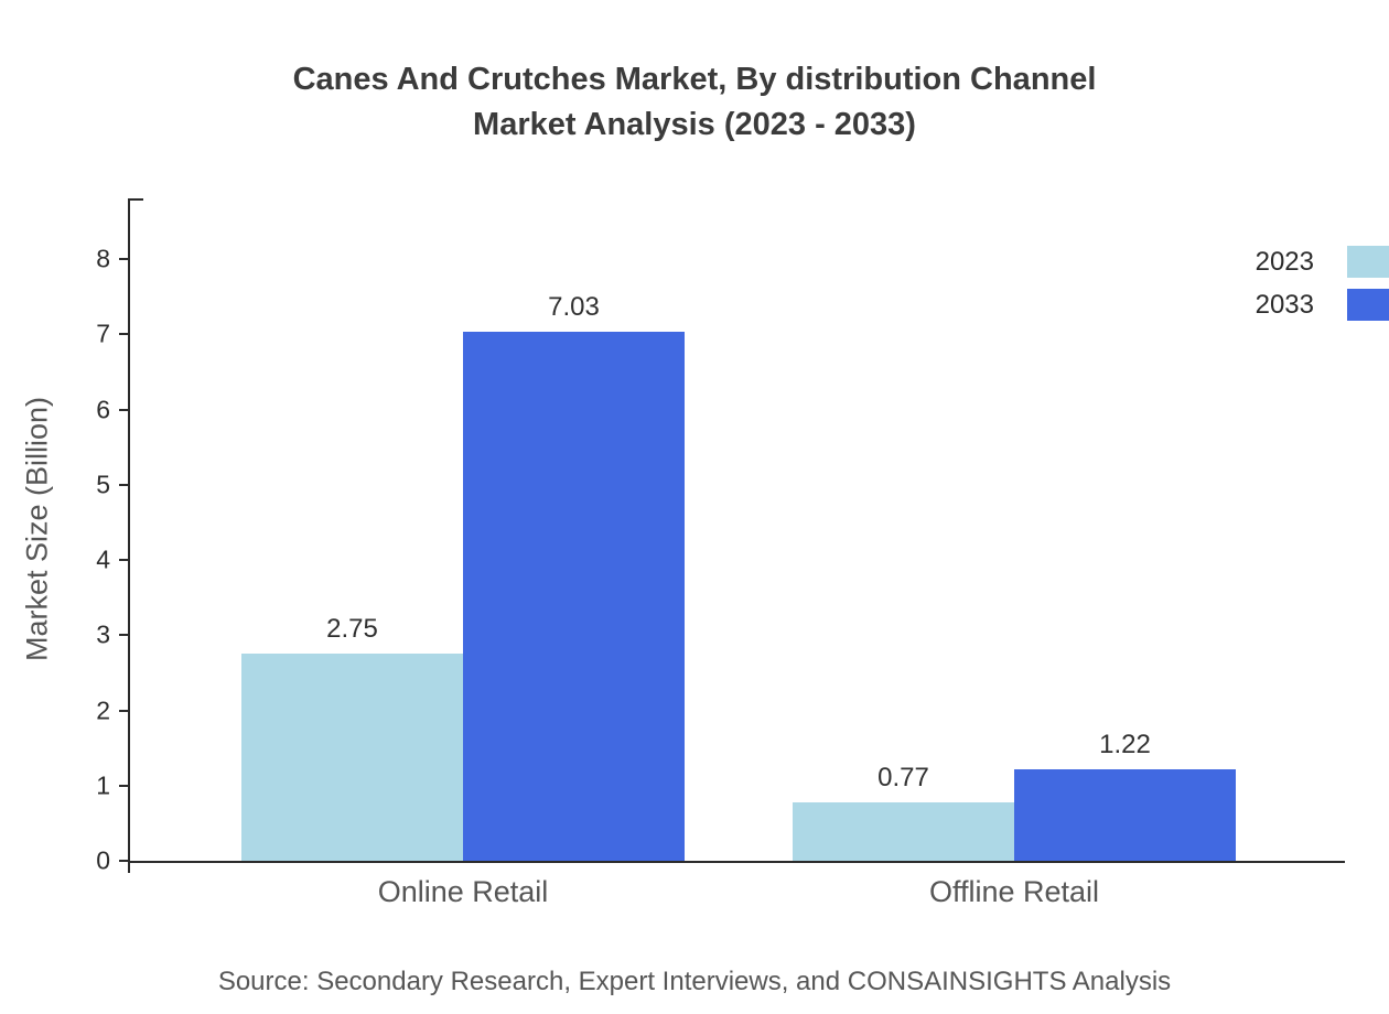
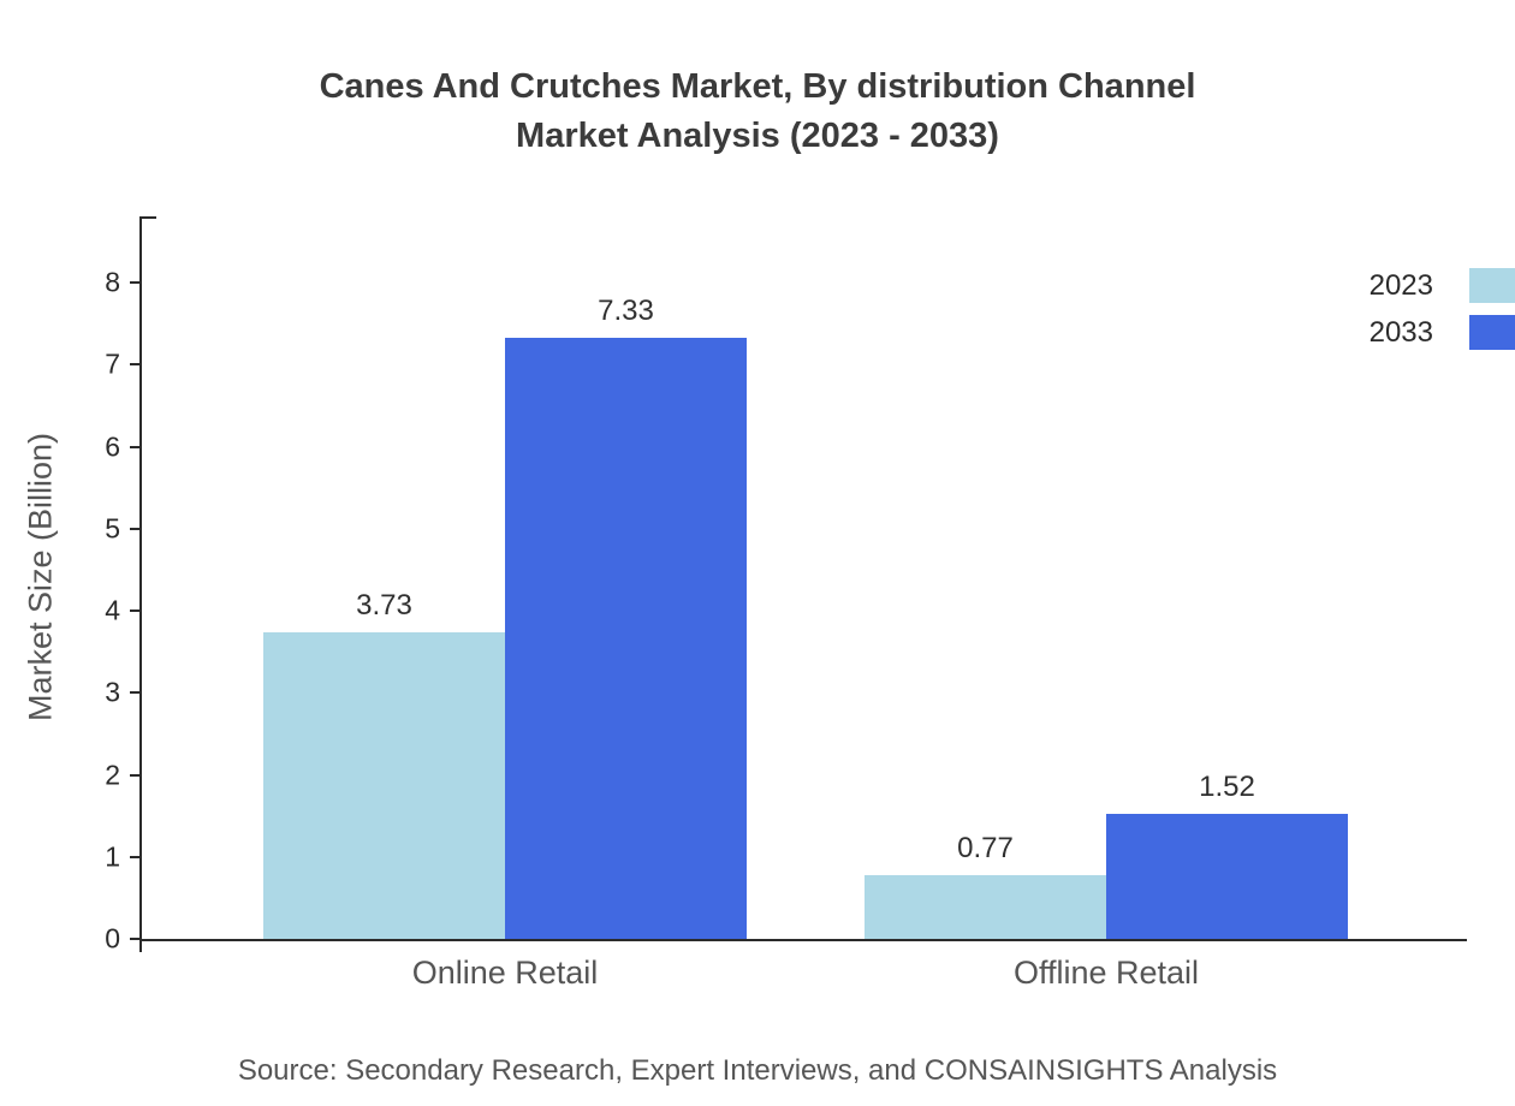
2023/Online Retail: 2.75 -> 3.73
2033/Online Retail: 7.03 -> 7.33
2033/Offline Retail: 1.22 -> 1.52
